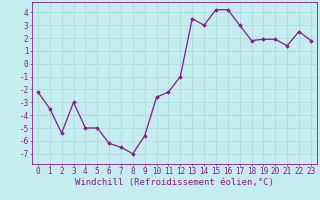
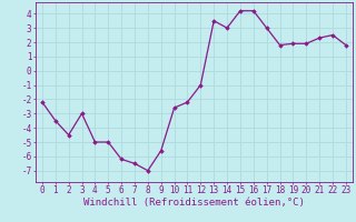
2: -5.4 -> -4.5
21: 1.4 -> 2.3
